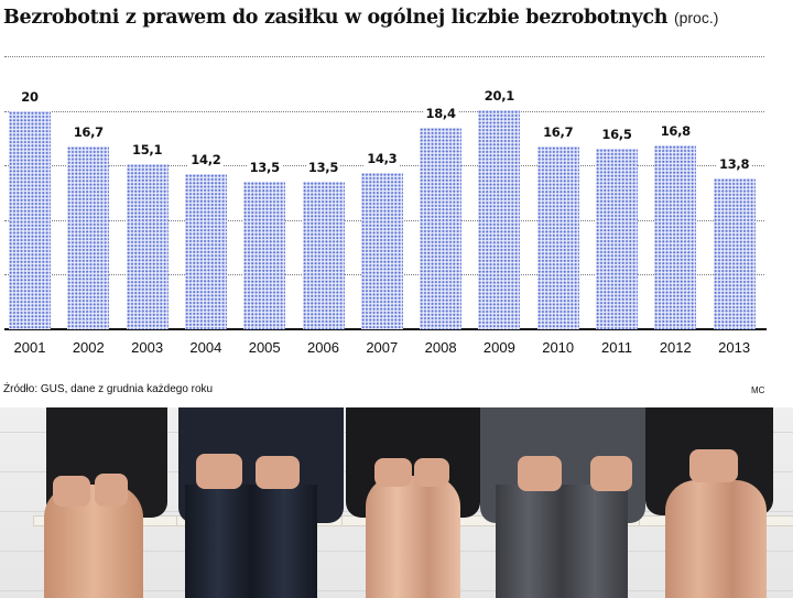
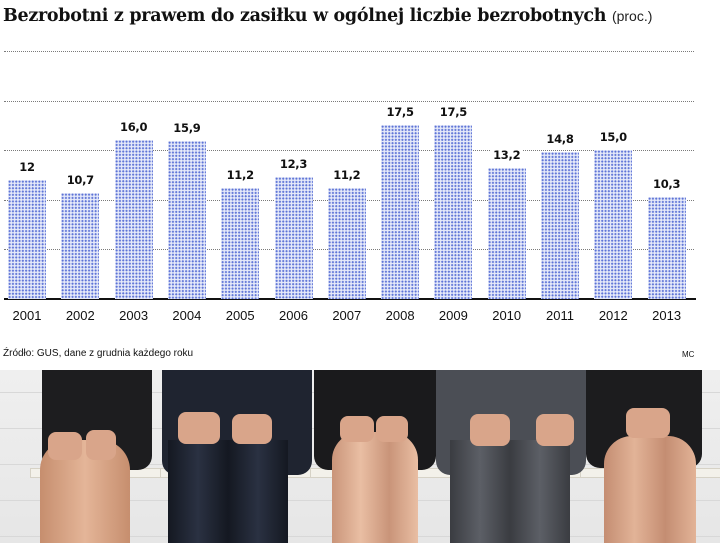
2001: 20 -> 12
2002: 16,7 -> 10,7
2003: 15,1 -> 16,0
2004: 14,2 -> 15,9
2005: 13,5 -> 11,2
2006: 13,5 -> 12,3
2007: 14,3 -> 11,2
2008: 18,4 -> 17,5
2009: 20,1 -> 17,5
2010: 16,7 -> 13,2
2011: 16,5 -> 14,8
2012: 16,8 -> 15,0
2013: 13,8 -> 10,3
